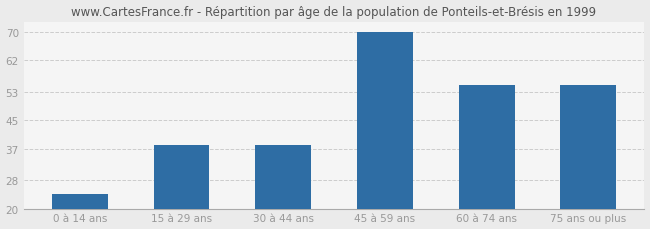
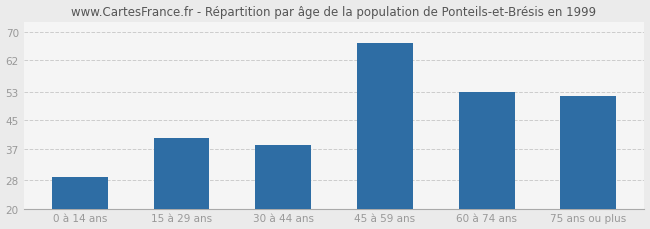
0 à 14 ans: 24 -> 29
15 à 29 ans: 38 -> 40
45 à 59 ans: 70 -> 67
60 à 74 ans: 55 -> 53
75 ans ou plus: 55 -> 52
